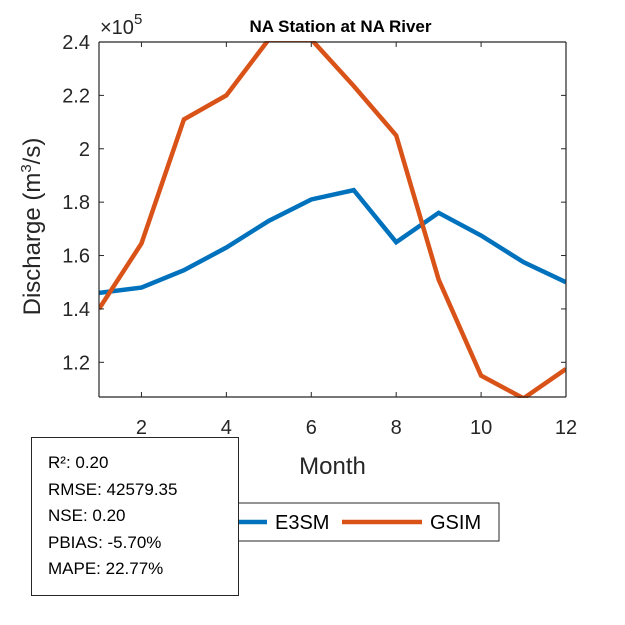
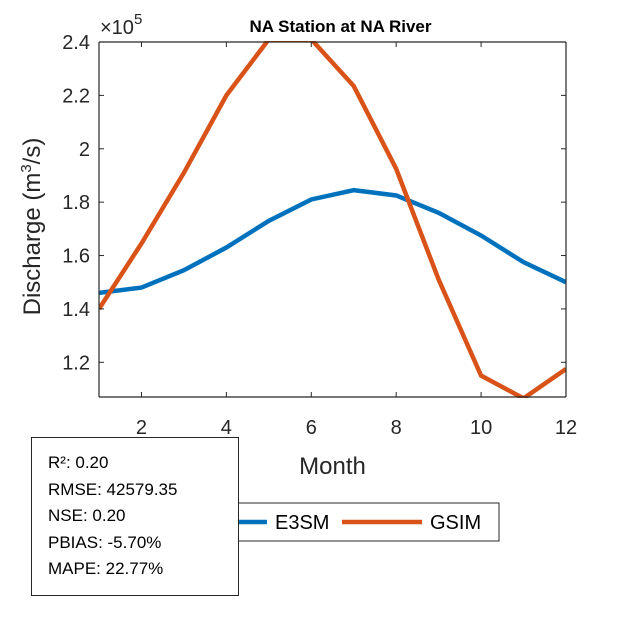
GSIM/3: 2.11 -> 1.91
E3SM/8: 1.65 -> 1.82
GSIM/8: 2.05 -> 1.93
